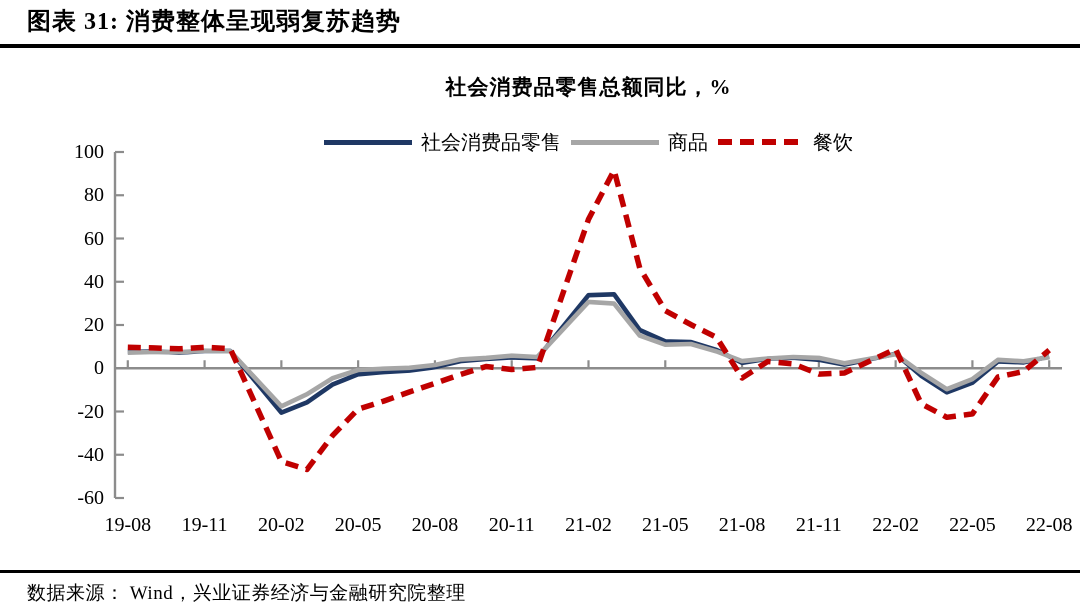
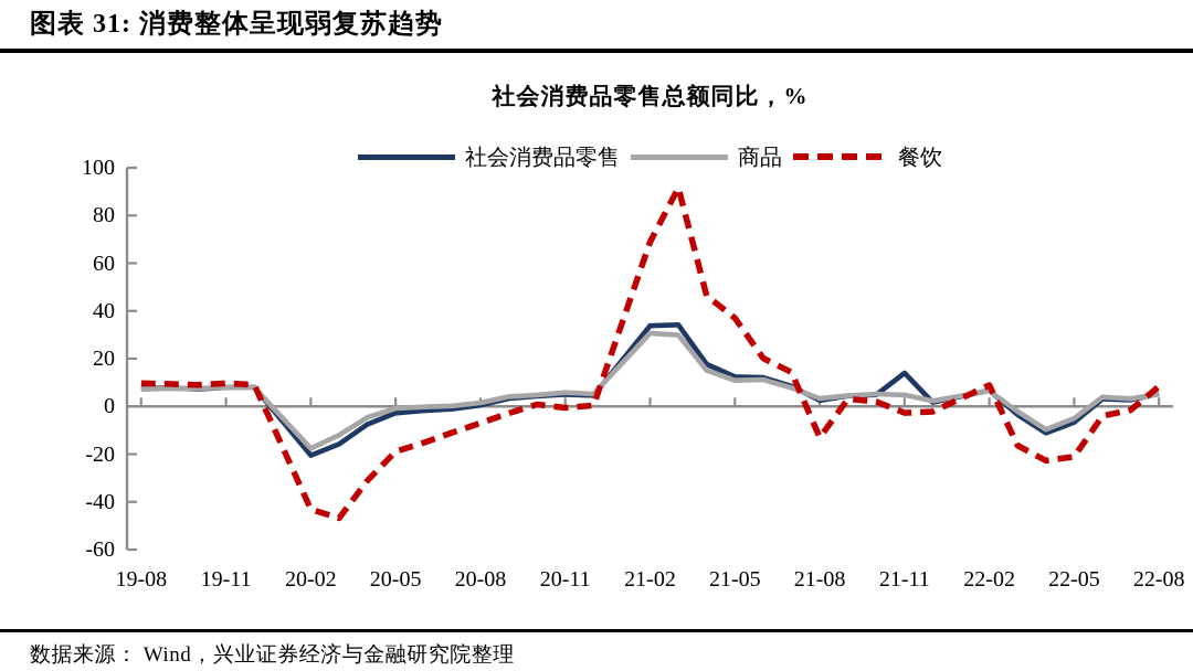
餐饮/21-05: 27 -> 37
餐饮/21-08: -4 -> -13
社会消费品零售/21-11: 4 -> 14
